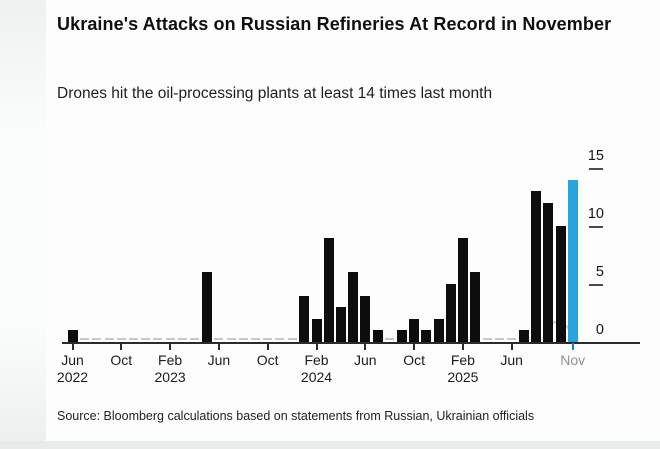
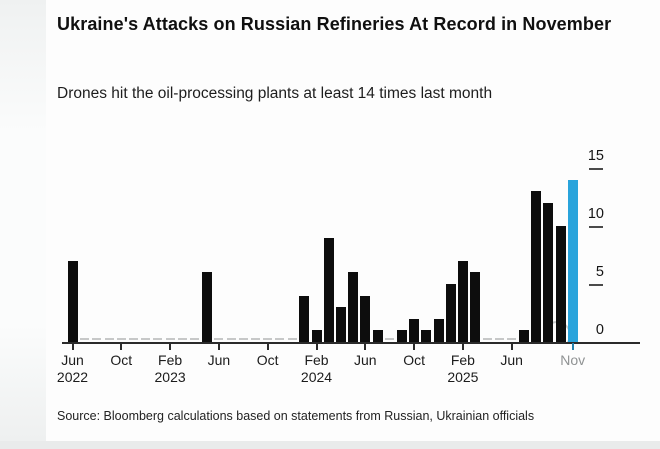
Jun 2022: 1 -> 7
Feb 2024: 2 -> 1
Feb 2025: 9 -> 7
